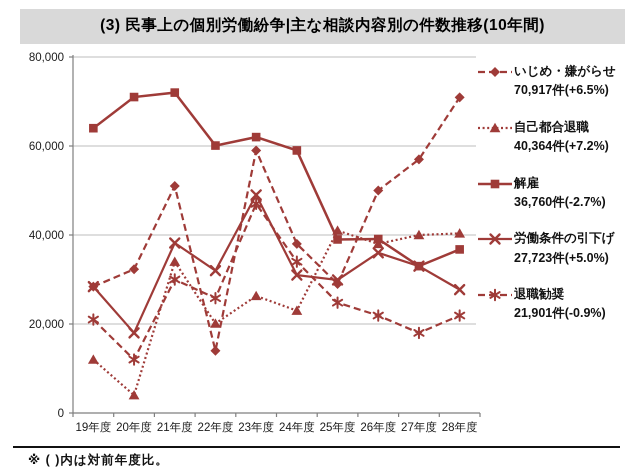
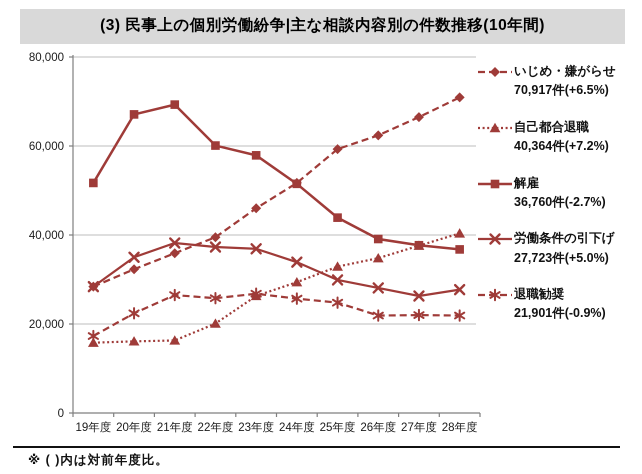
自己都合退職/19年度: 12000 -> 16000
解雇/19年度: 64000 -> 52000
退職勧奨/19年度: 21000 -> 17000
自己都合退職/20年度: 4000 -> 16000
解雇/20年度: 71000 -> 67000
労働条件の引下げ/20年度: 18000 -> 35000
退職勧奨/20年度: 12000 -> 22000
いじめ・嫌がらせ/21年度: 51000 -> 36000
自己都合退職/21年度: 34000 -> 16000
解雇/21年度: 72000 -> 69000
退職勧奨/21年度: 30000 -> 26000
いじめ・嫌がらせ/22年度: 14000 -> 40000
労働条件の引下げ/22年度: 32000 -> 37000
いじめ・嫌がらせ/23年度: 59000 -> 46000
解雇/23年度: 62000 -> 58000
労働条件の引下げ/23年度: 49000 -> 37000
退職勧奨/23年度: 47000 -> 27000
いじめ・嫌がらせ/24年度: 38000 -> 52000
自己都合退職/24年度: 23000 -> 29000
解雇/24年度: 59000 -> 52000
労働条件の引下げ/24年度: 31000 -> 34000
退職勧奨/24年度: 34000 -> 26000
いじめ・嫌がらせ/25年度: 29000 -> 59000
自己都合退職/25年度: 41000 -> 33000
解雇/25年度: 39000 -> 44000
いじめ・嫌がらせ/26年度: 50000 -> 62000
自己都合退職/26年度: 38000 -> 35000
労働条件の引下げ/26年度: 36000 -> 28000
いじめ・嫌がらせ/27年度: 57000 -> 66000
自己都合退職/27年度: 40000 -> 38000
解雇/27年度: 33000 -> 38000
労働条件の引下げ/27年度: 33000 -> 26000
退職勧奨/27年度: 18000 -> 22000
